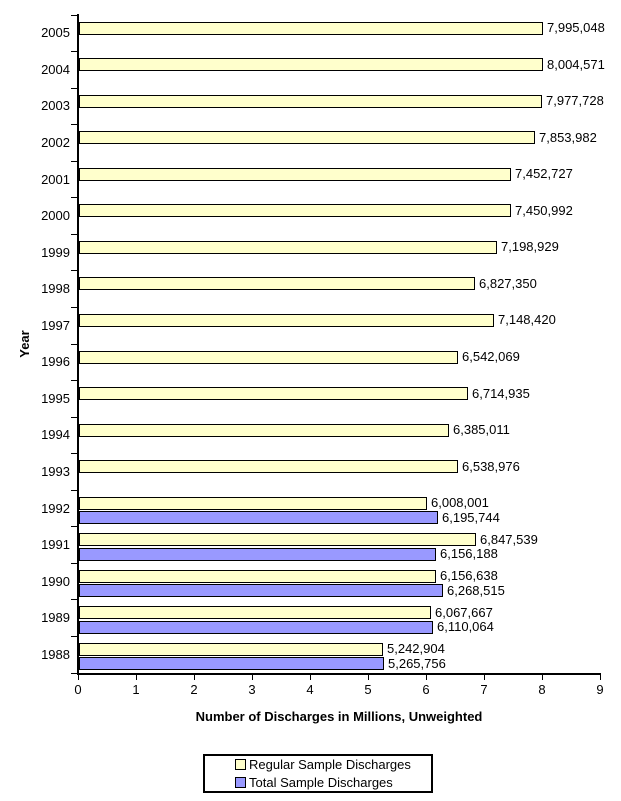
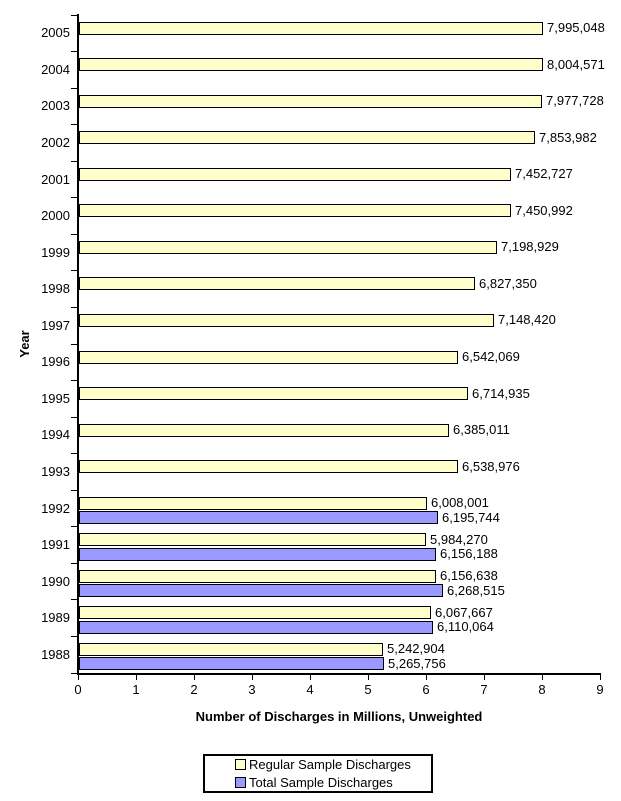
Regular Sample Discharges/1991: 6,847,539 -> 5,984,270
